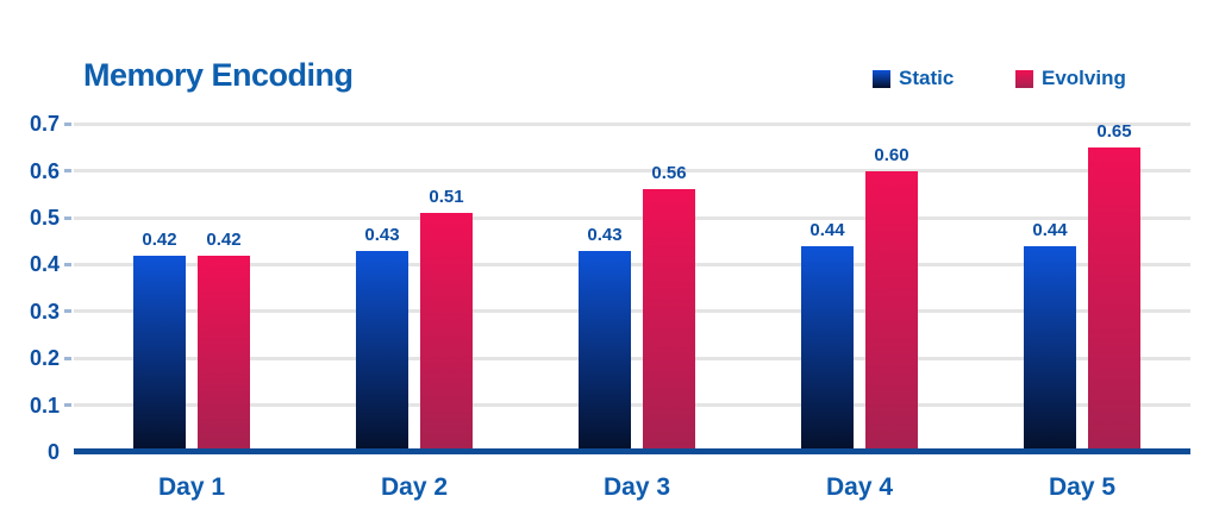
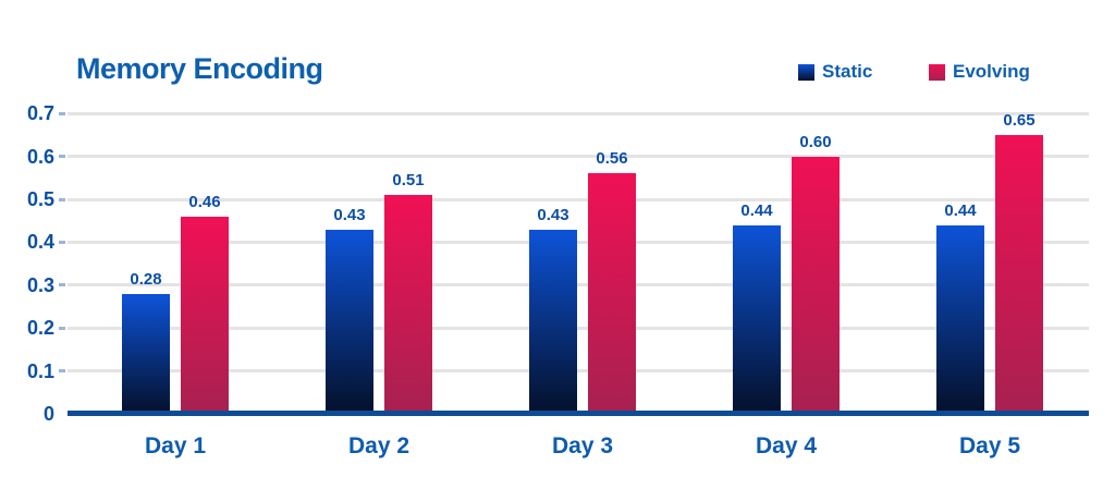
Static/Day 1: 0.42 -> 0.28
Evolving/Day 1: 0.42 -> 0.46
